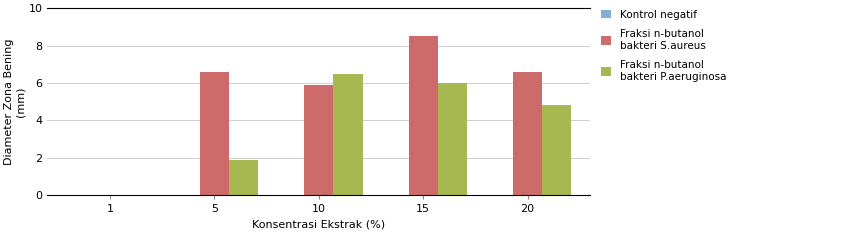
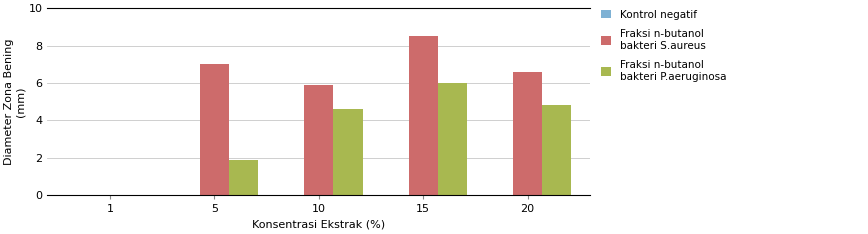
Fraksi n-butanol bakteri S.aureus/5: 6.6 -> 7.0
Fraksi n-butanol bakteri P.aeruginosa/10: 6.5 -> 4.6
